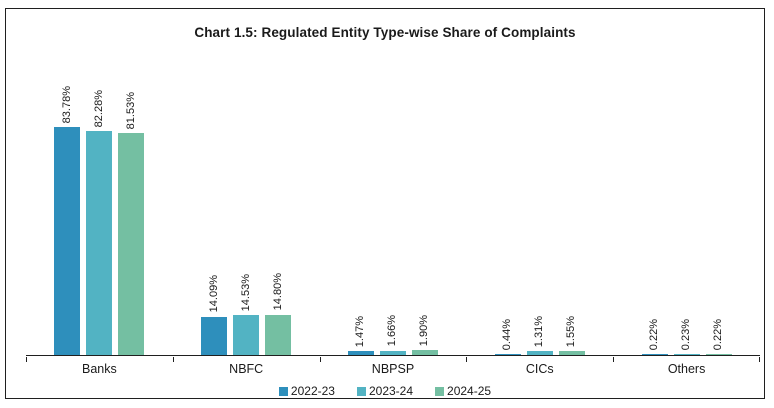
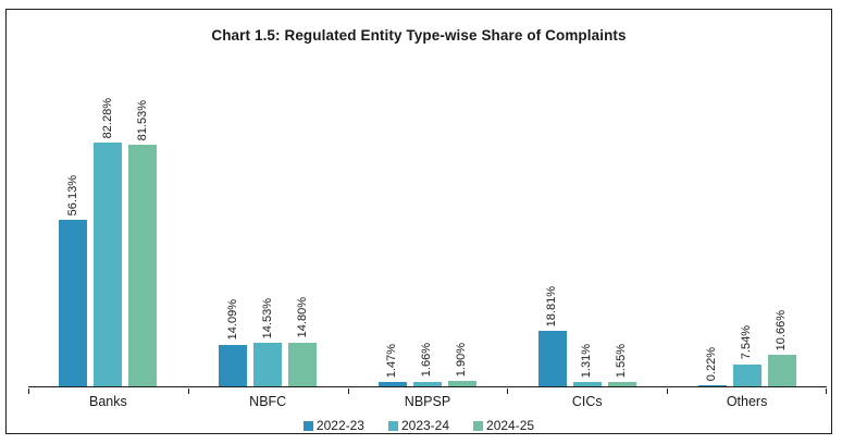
2022-23/Banks: 83.78% -> 56.13%
2022-23/CICs: 0.44% -> 18.81%
2023-24/Others: 0.23% -> 7.54%
2024-25/Others: 0.22% -> 10.66%
